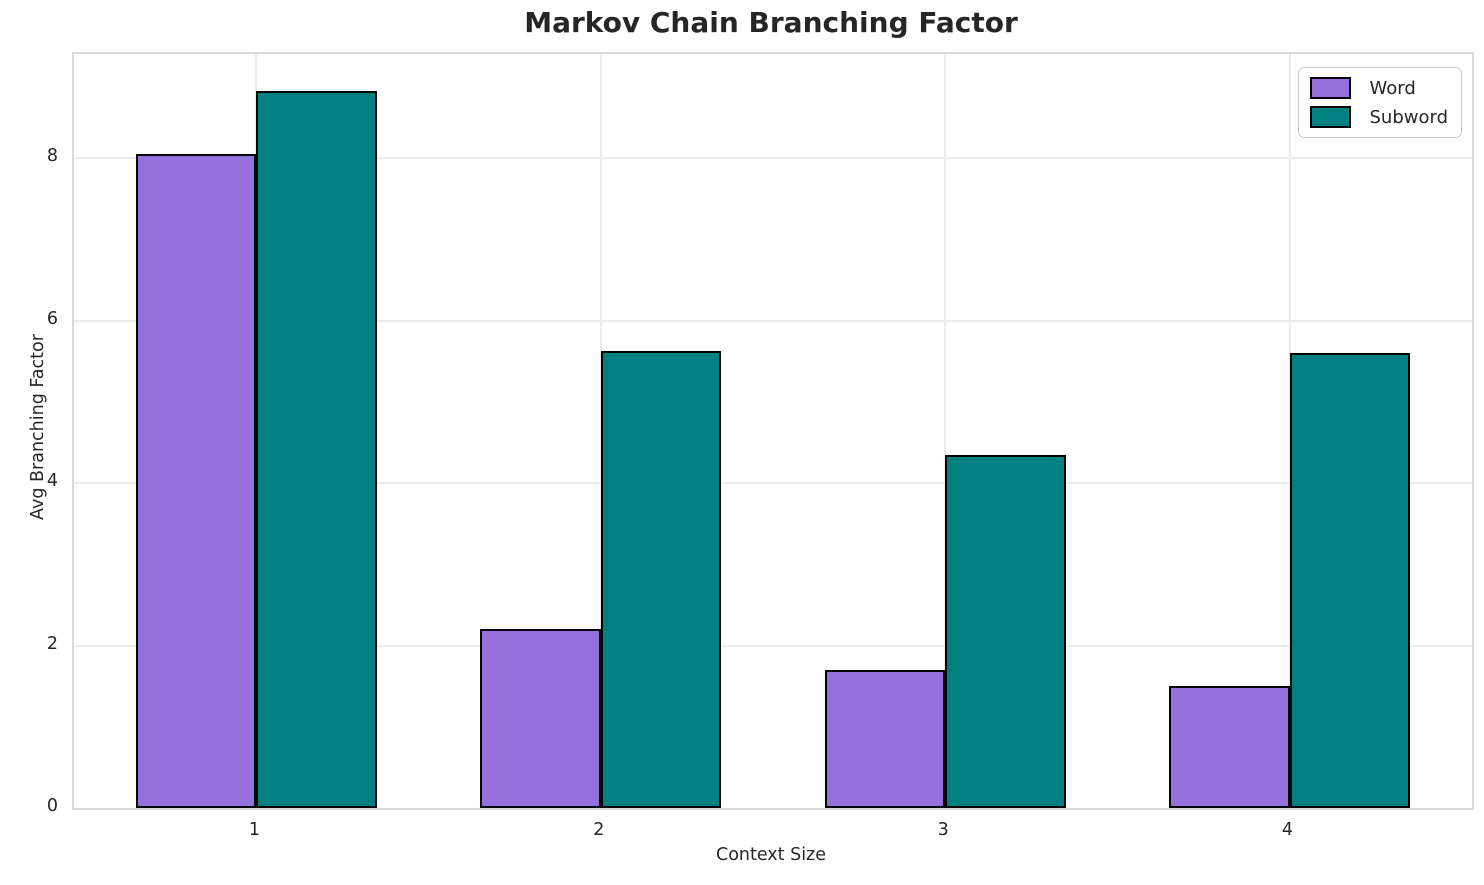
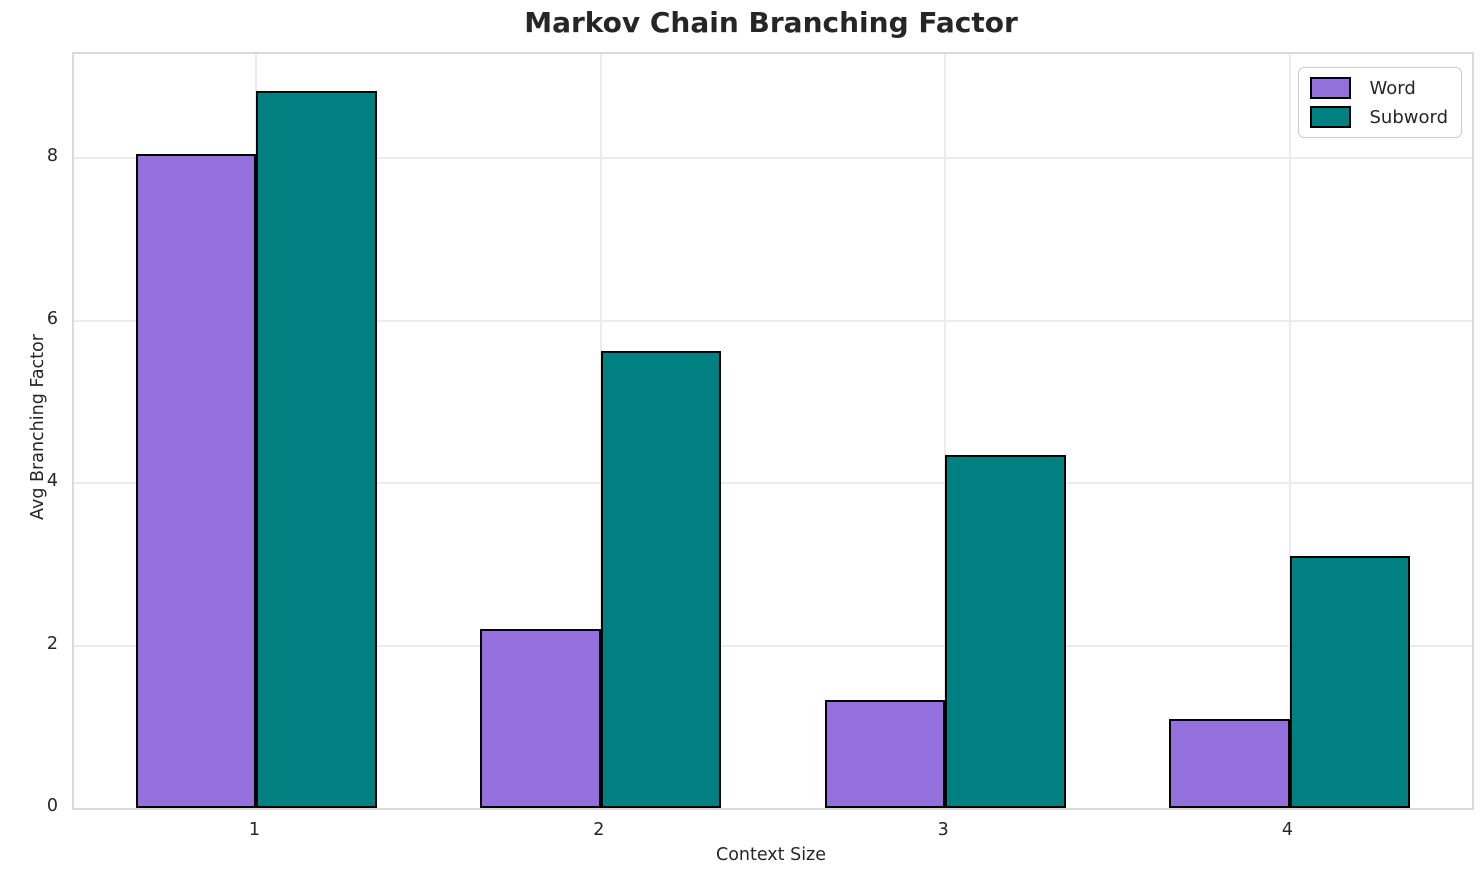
Word/3: 1.7 -> 1.3
Word/4: 1.5 -> 1.1
Subword/4: 5.6 -> 3.1
